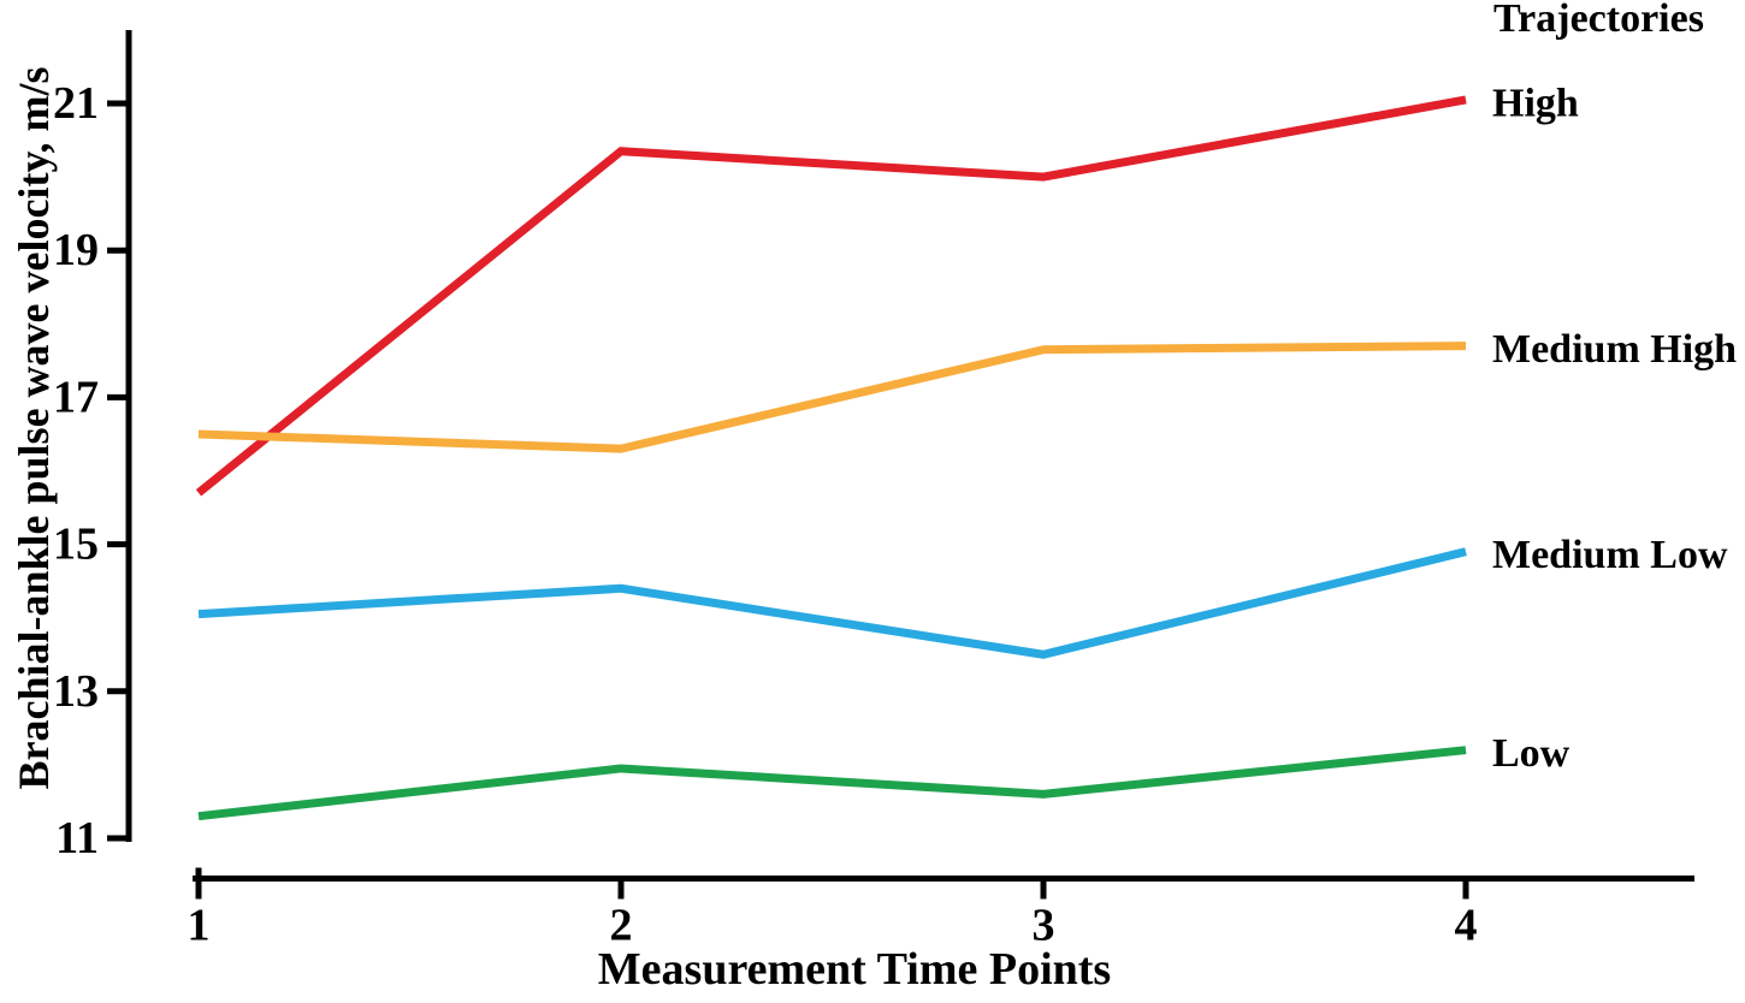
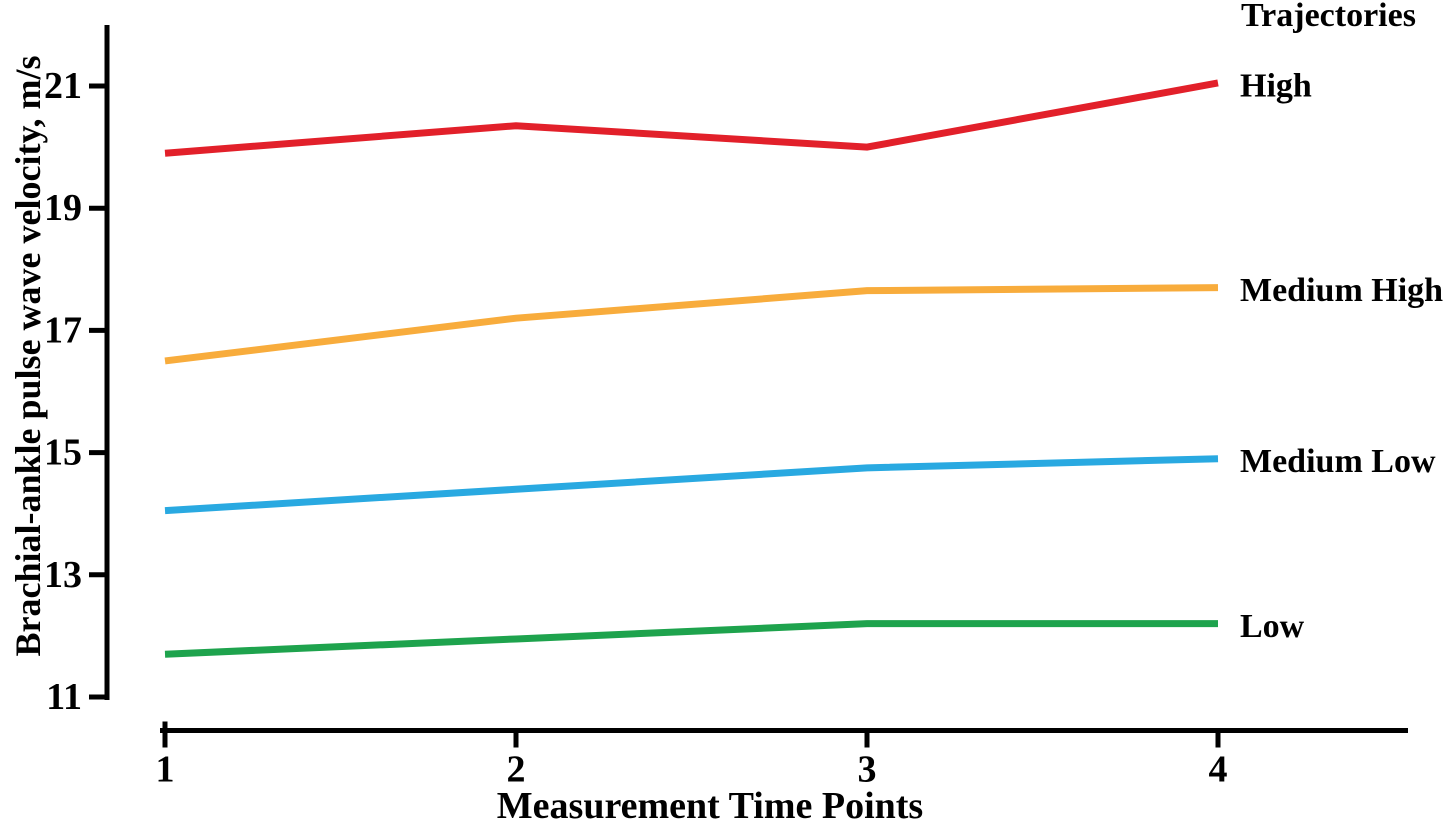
High/1: 15.7 -> 19.9
Low/1: 11.3 -> 11.7
Medium High/2: 16.3 -> 17.2
Medium Low/3: 13.5 -> 14.8
Low/3: 11.6 -> 12.2
